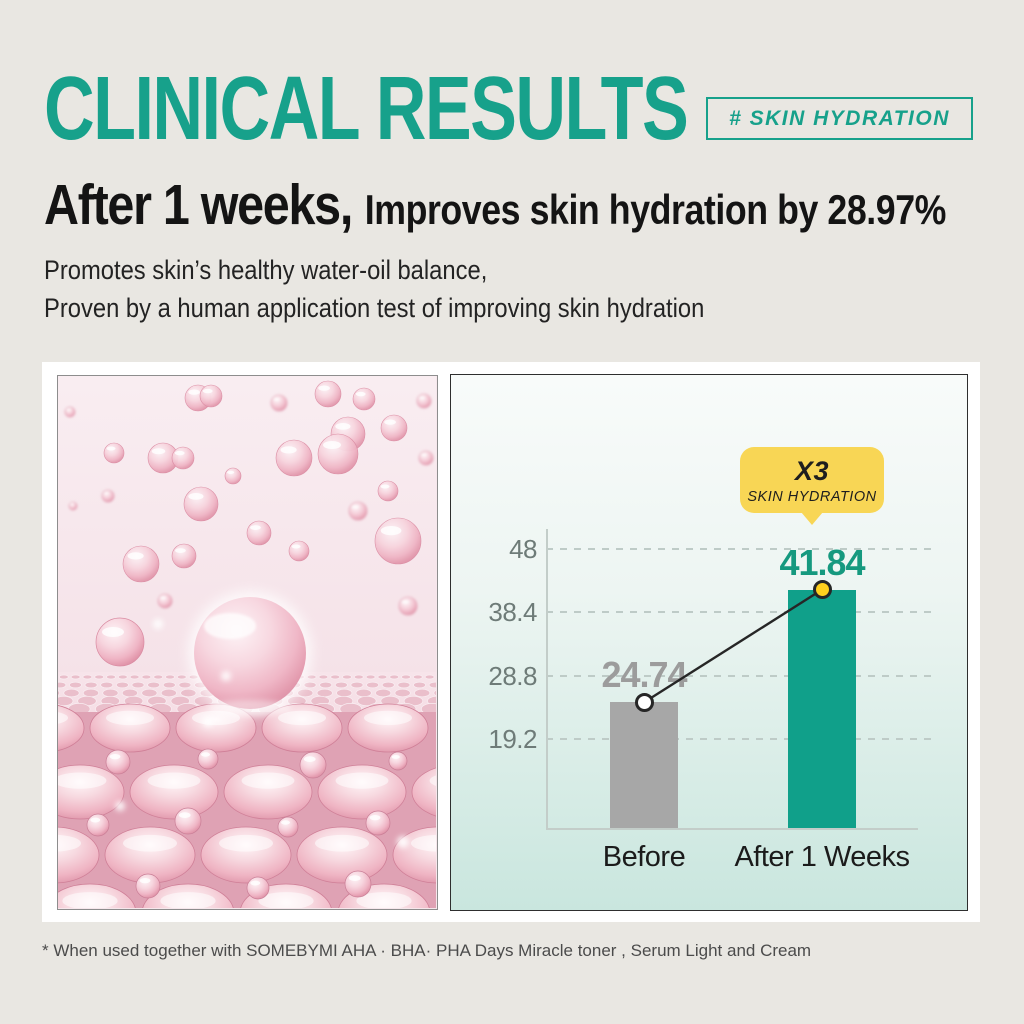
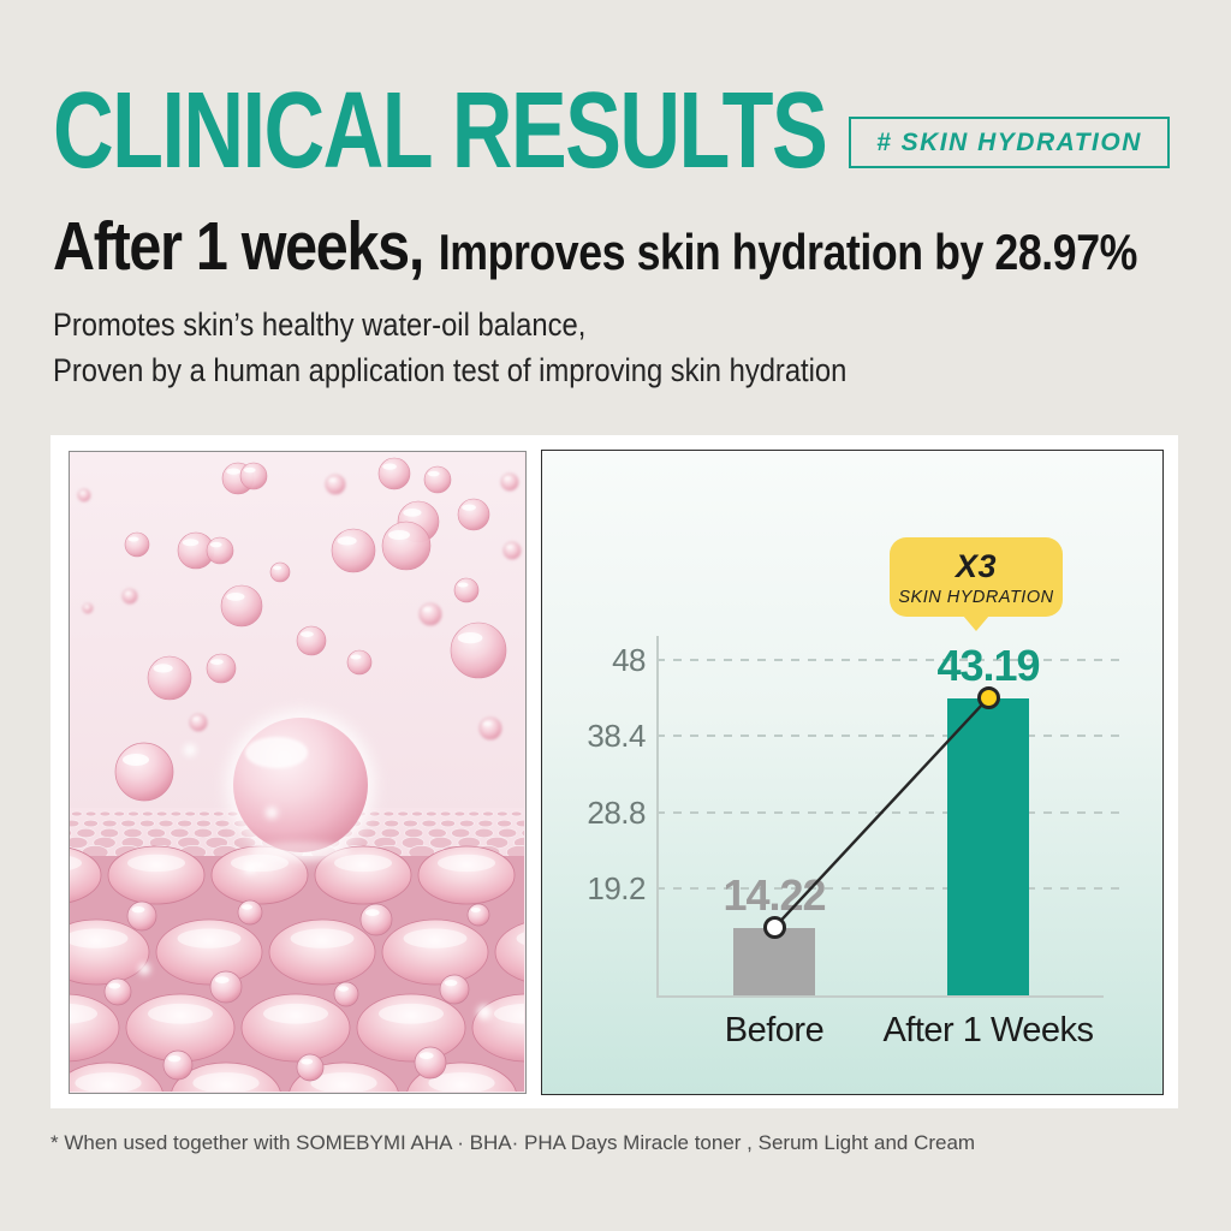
Before: 24.74 -> 14.22
After 1 Weeks: 41.84 -> 43.19
